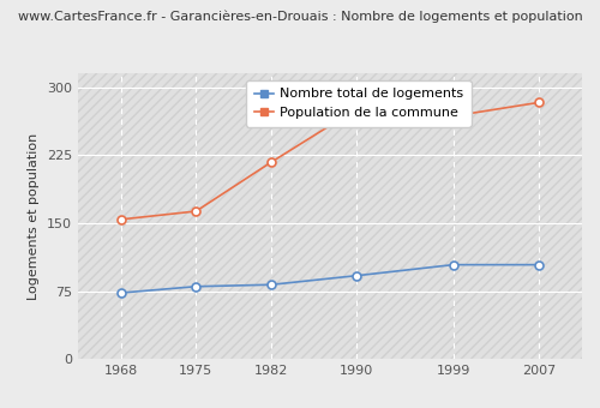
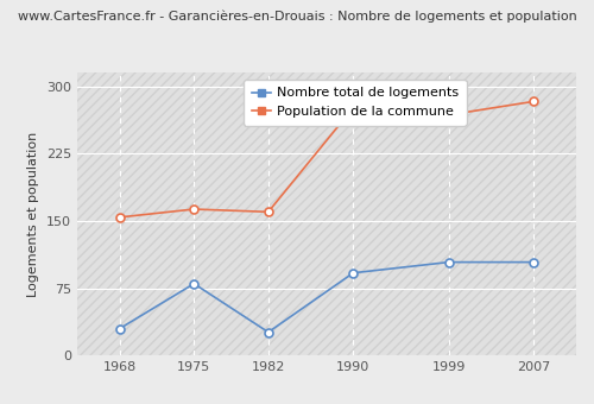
Nombre total de logements/1968: 73 -> 30
Nombre total de logements/1982: 82 -> 26
Population de la commune/1982: 217 -> 160
